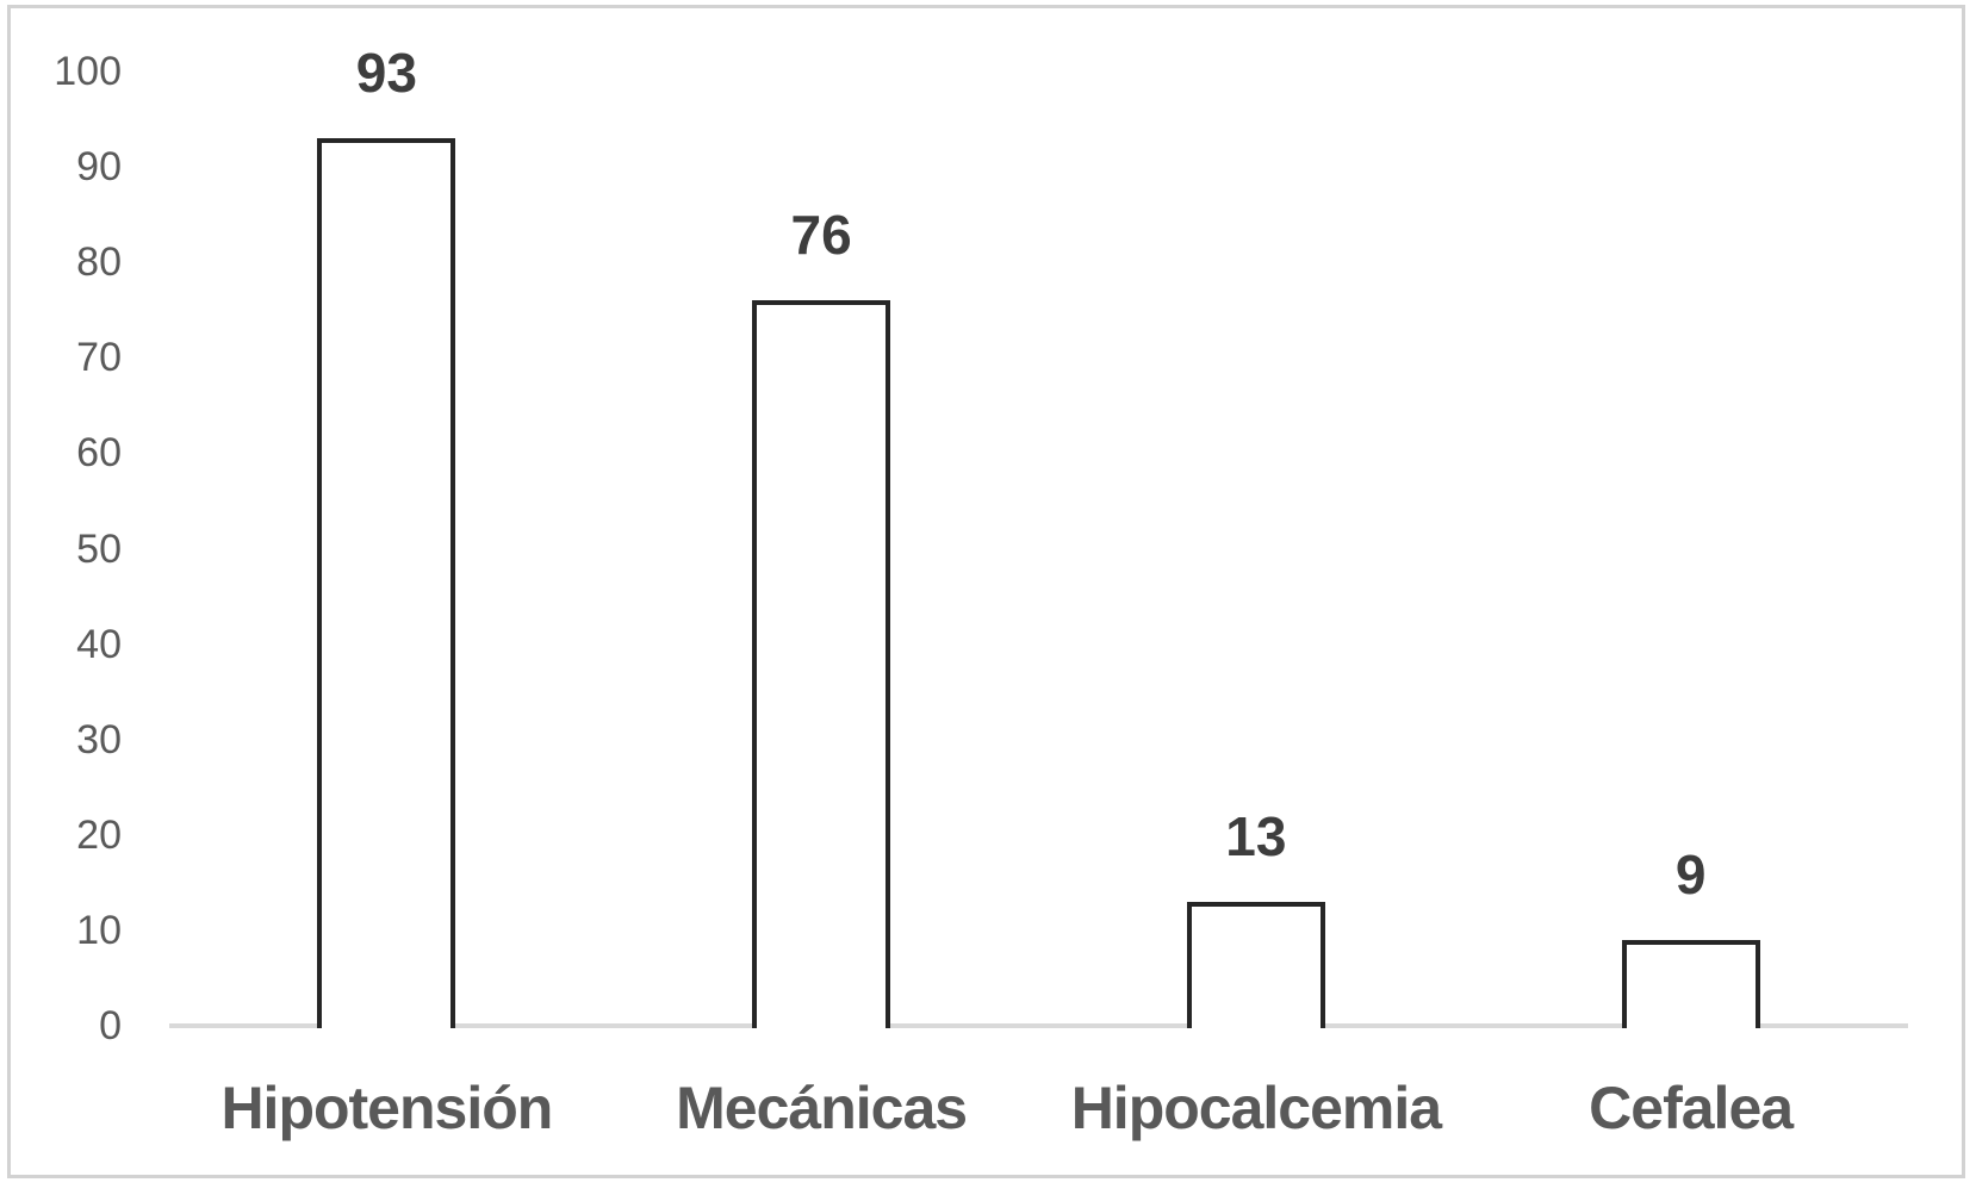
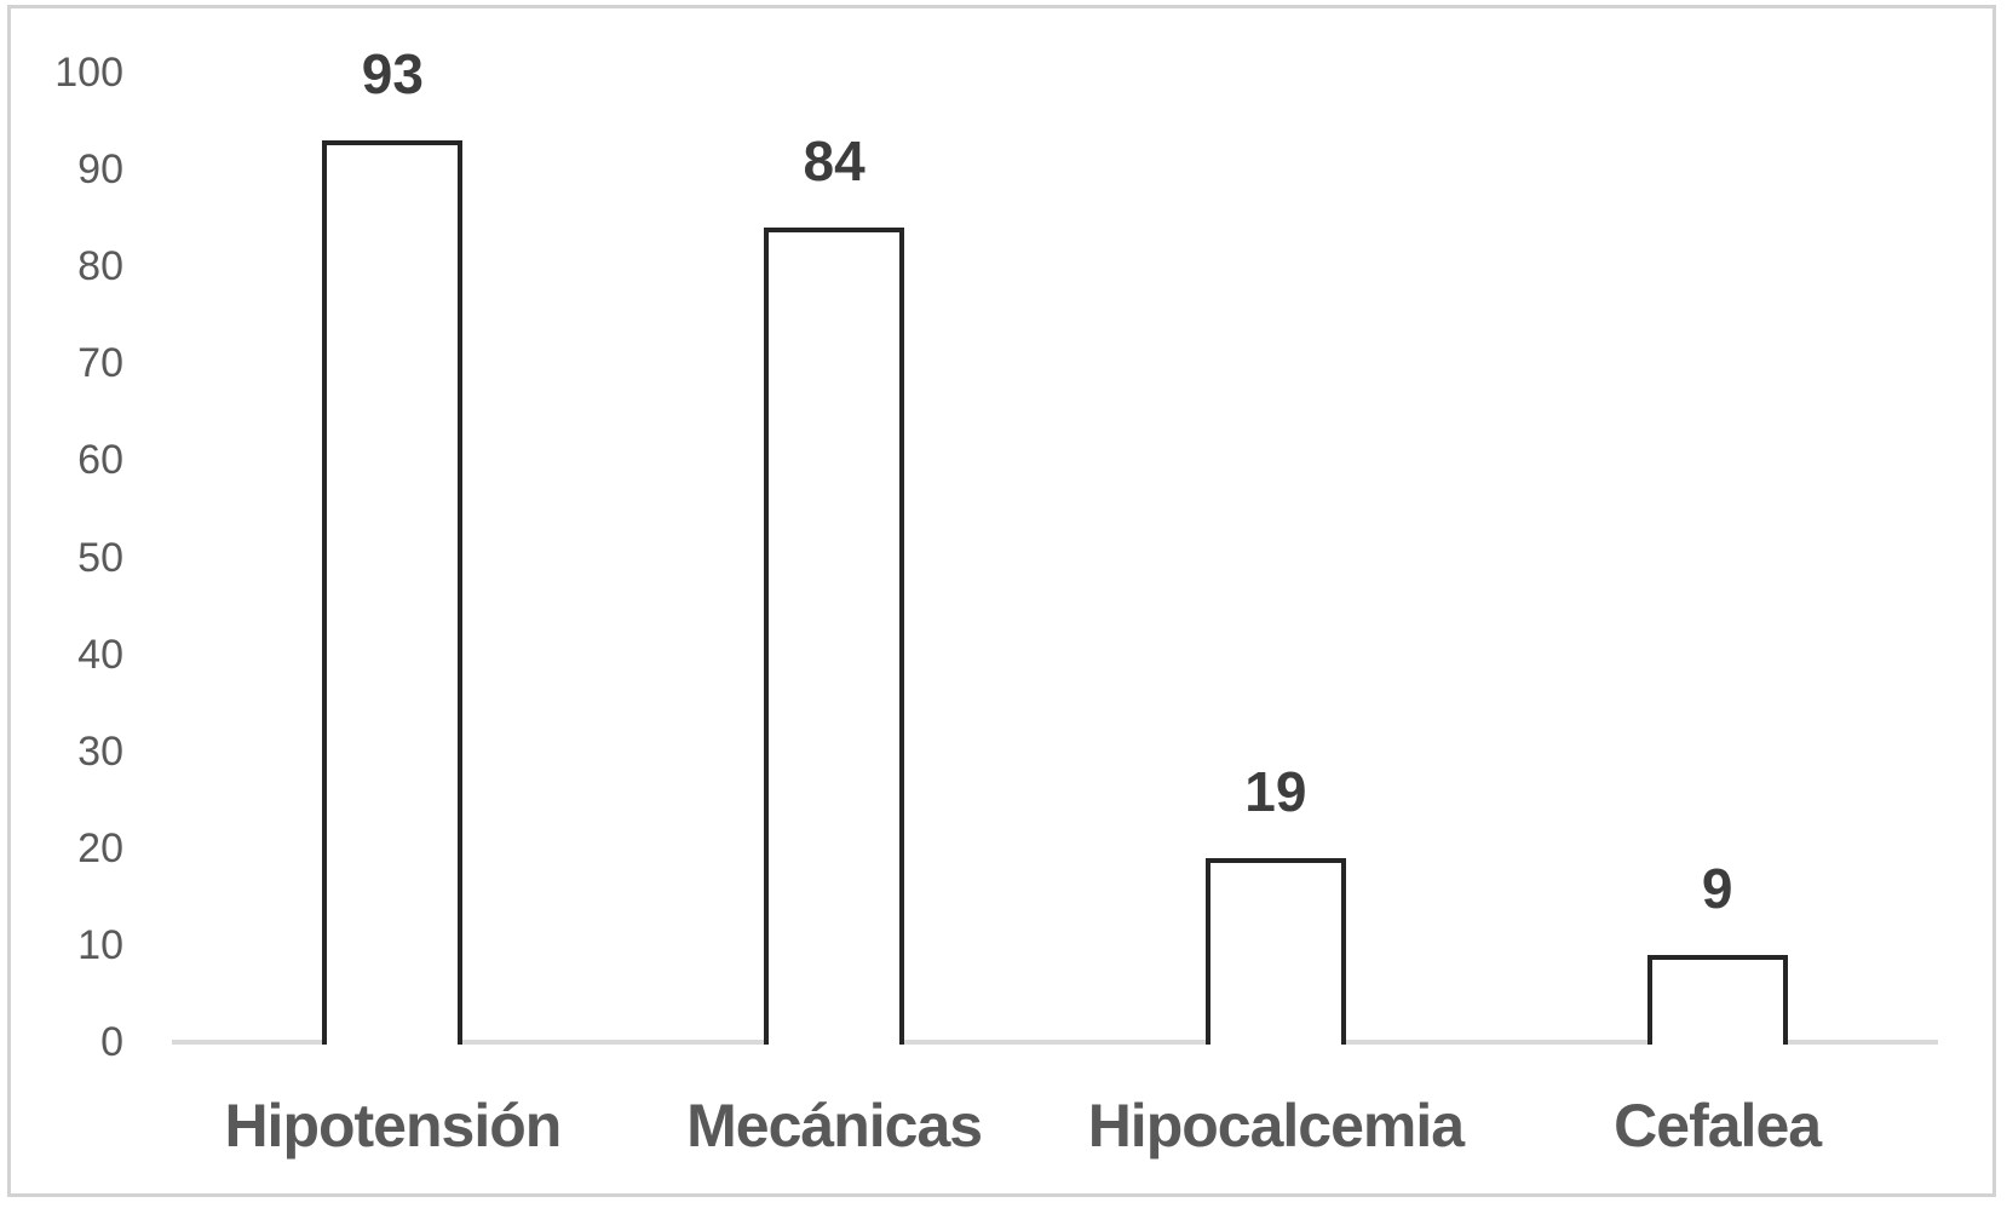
Mecánicas: 76 -> 84
Hipocalcemia: 13 -> 19
